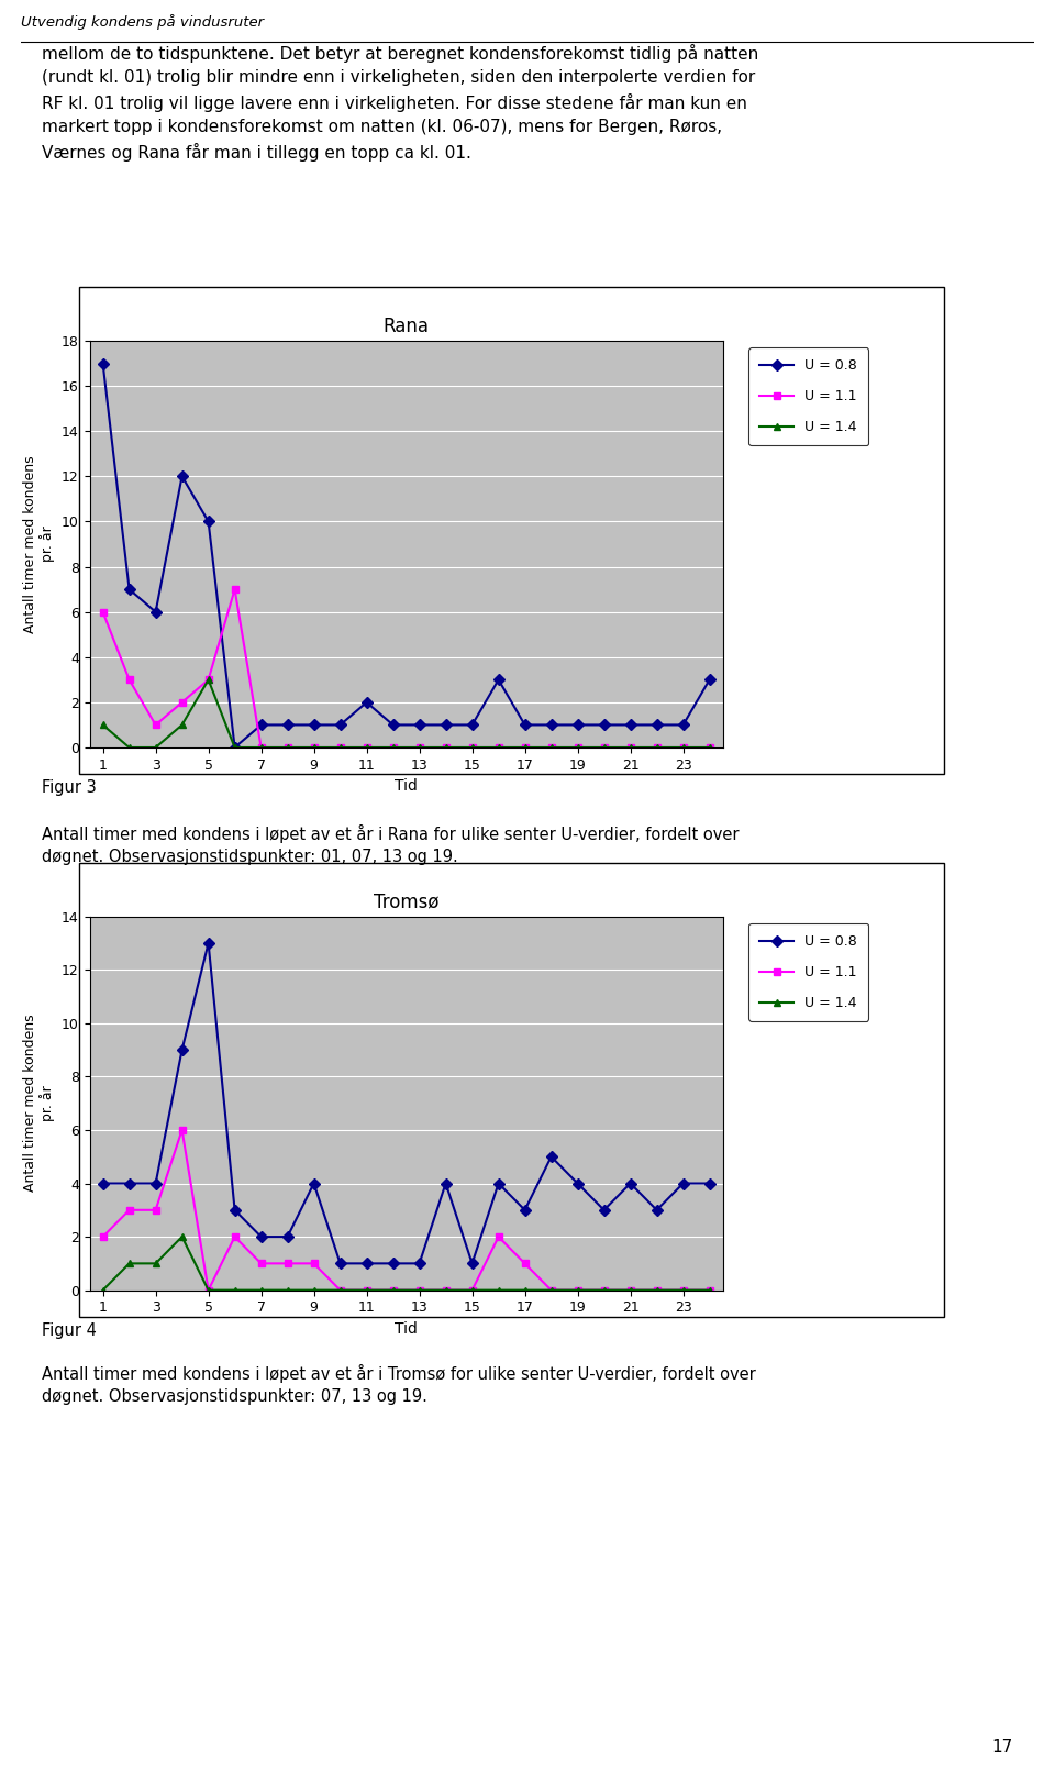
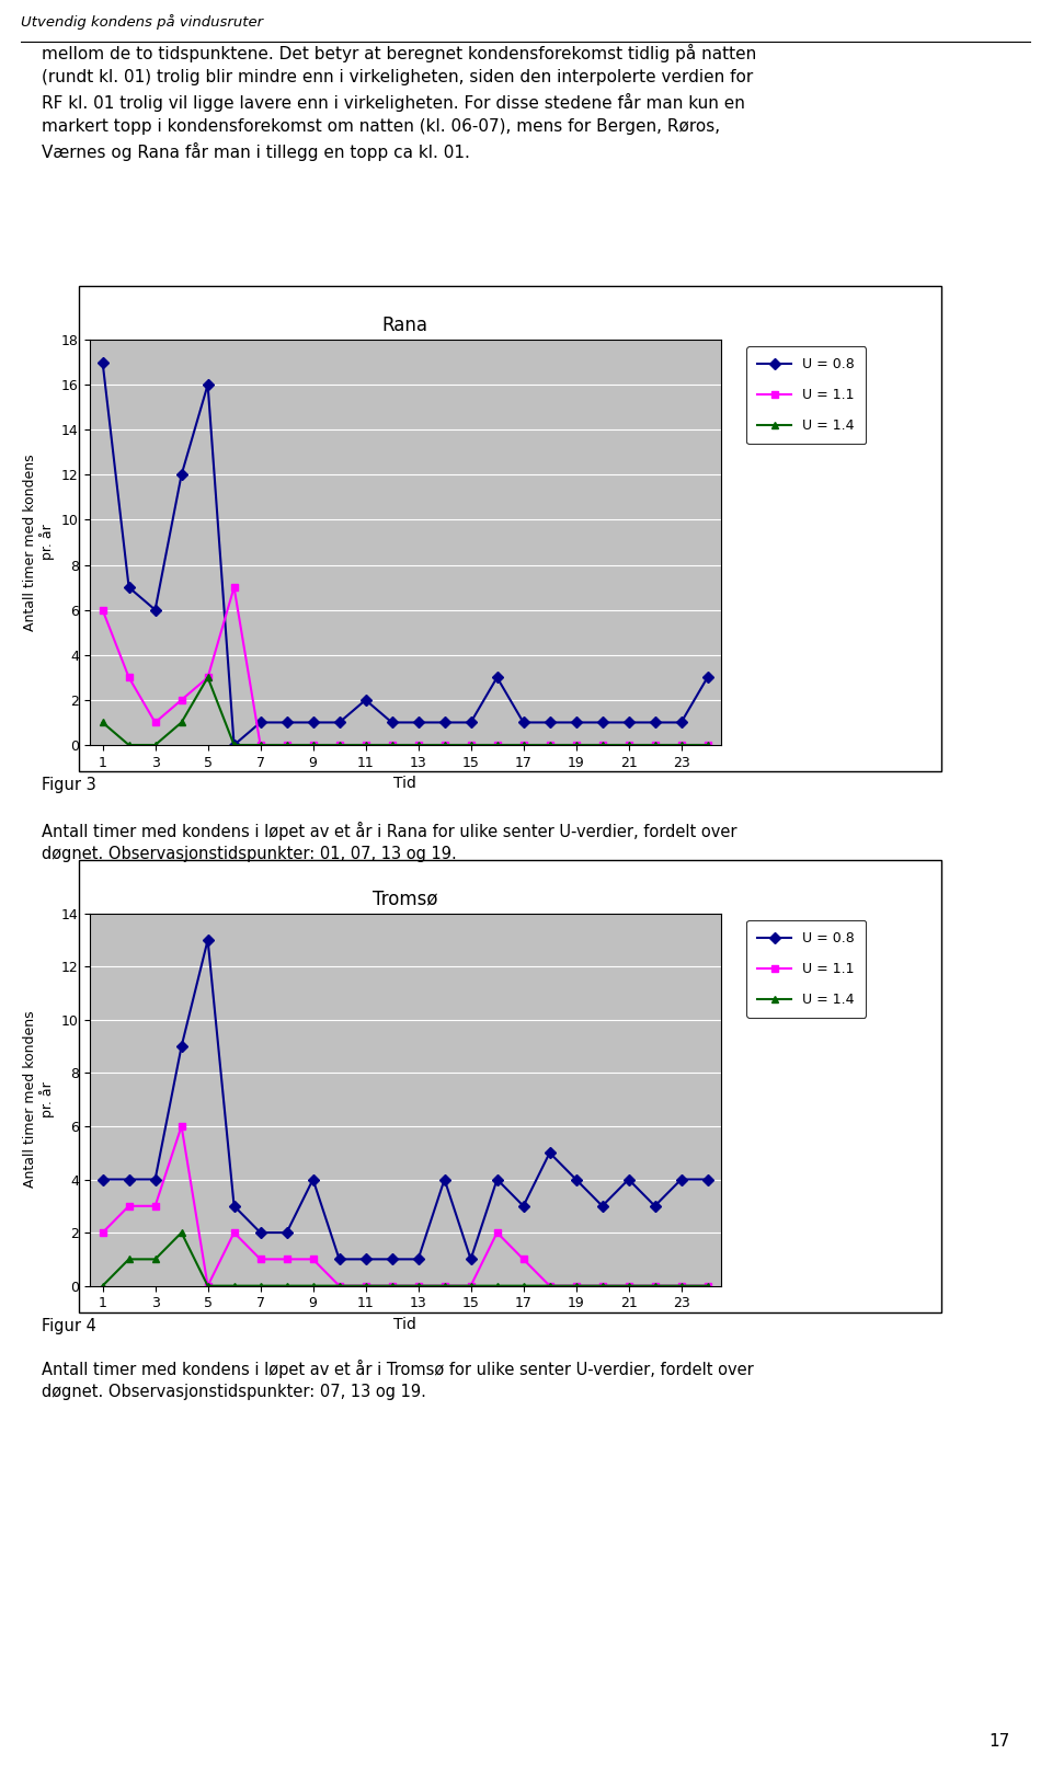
Rana/U = 0.8/5: 10 -> 16
